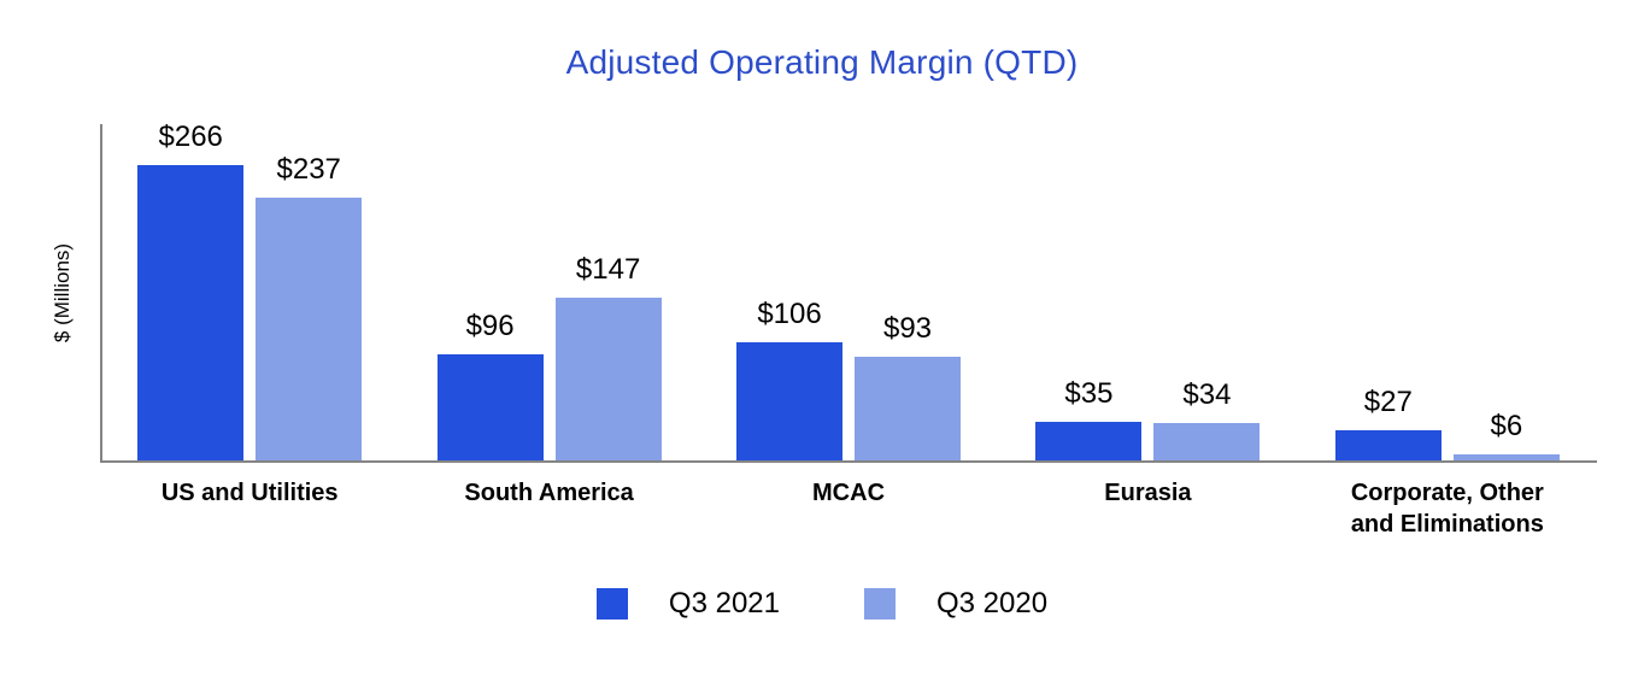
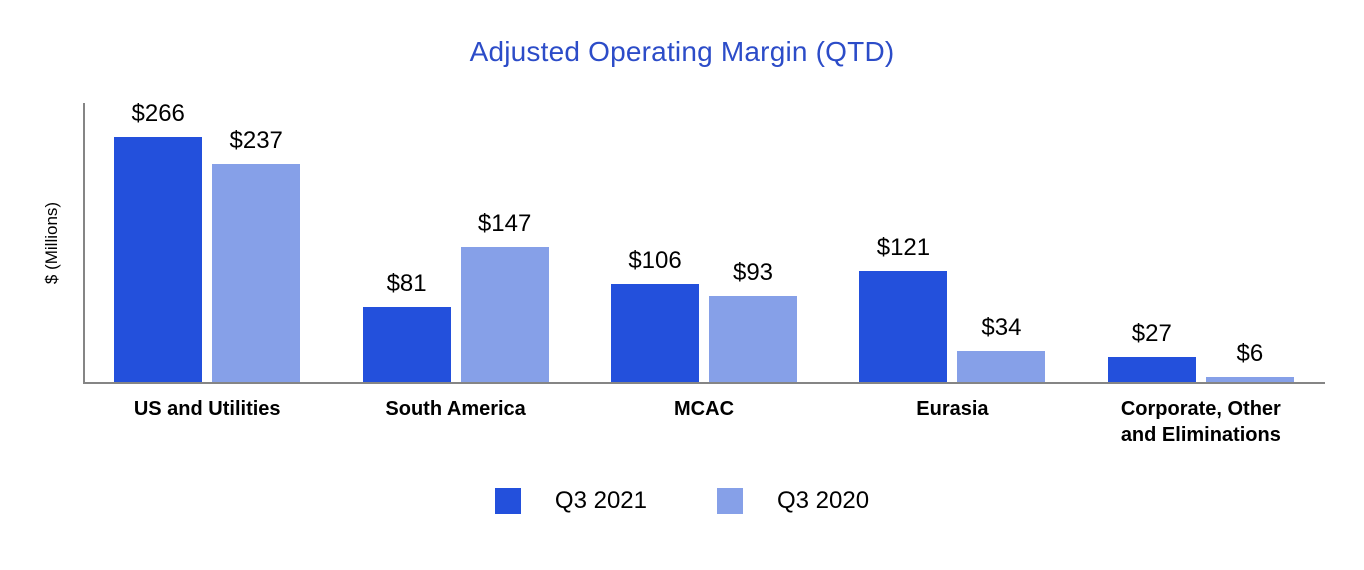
Q3 2021/South America: $96 -> $81
Q3 2021/Eurasia: $35 -> $121
